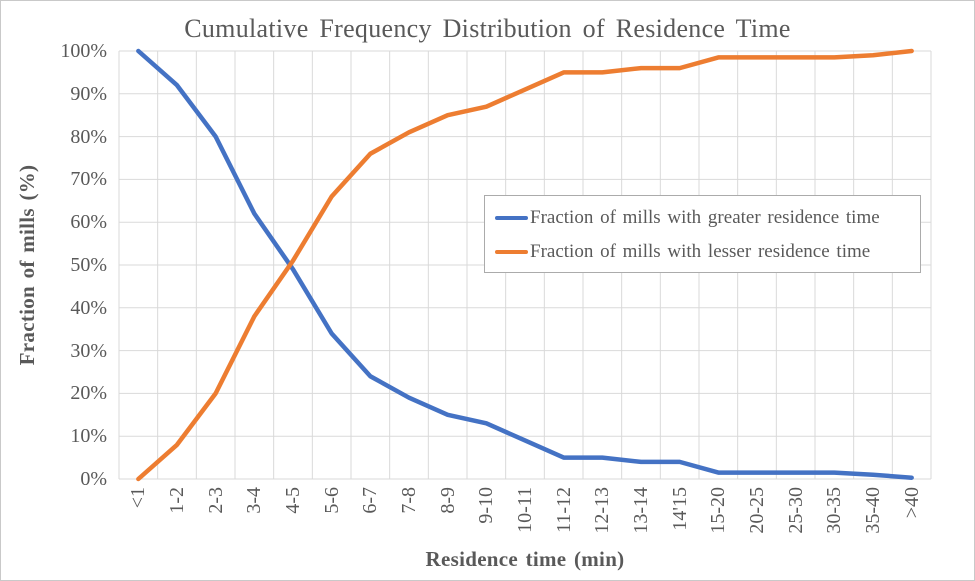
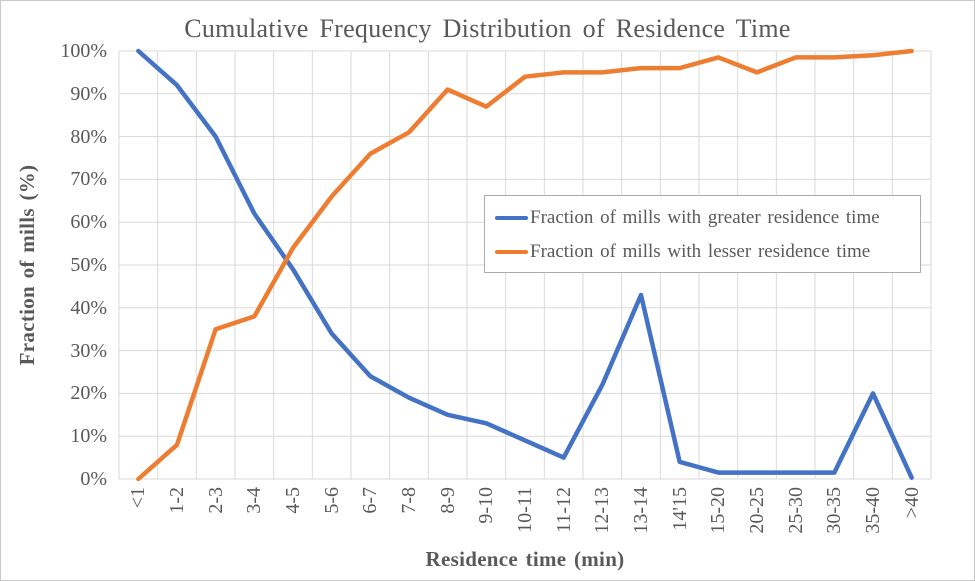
Fraction of mills with lesser residence time/2-3: 20% -> 35%
Fraction of mills with lesser residence time/4-5: 51% -> 54%
Fraction of mills with lesser residence time/8-9: 85% -> 91%
Fraction of mills with lesser residence time/10-11: 91% -> 94%
Fraction of mills with greater residence time/12-13: 5% -> 22%
Fraction of mills with greater residence time/13-14: 4% -> 43%
Fraction of mills with lesser residence time/20-25: 98% -> 95%
Fraction of mills with greater residence time/35-40: 1% -> 20%
